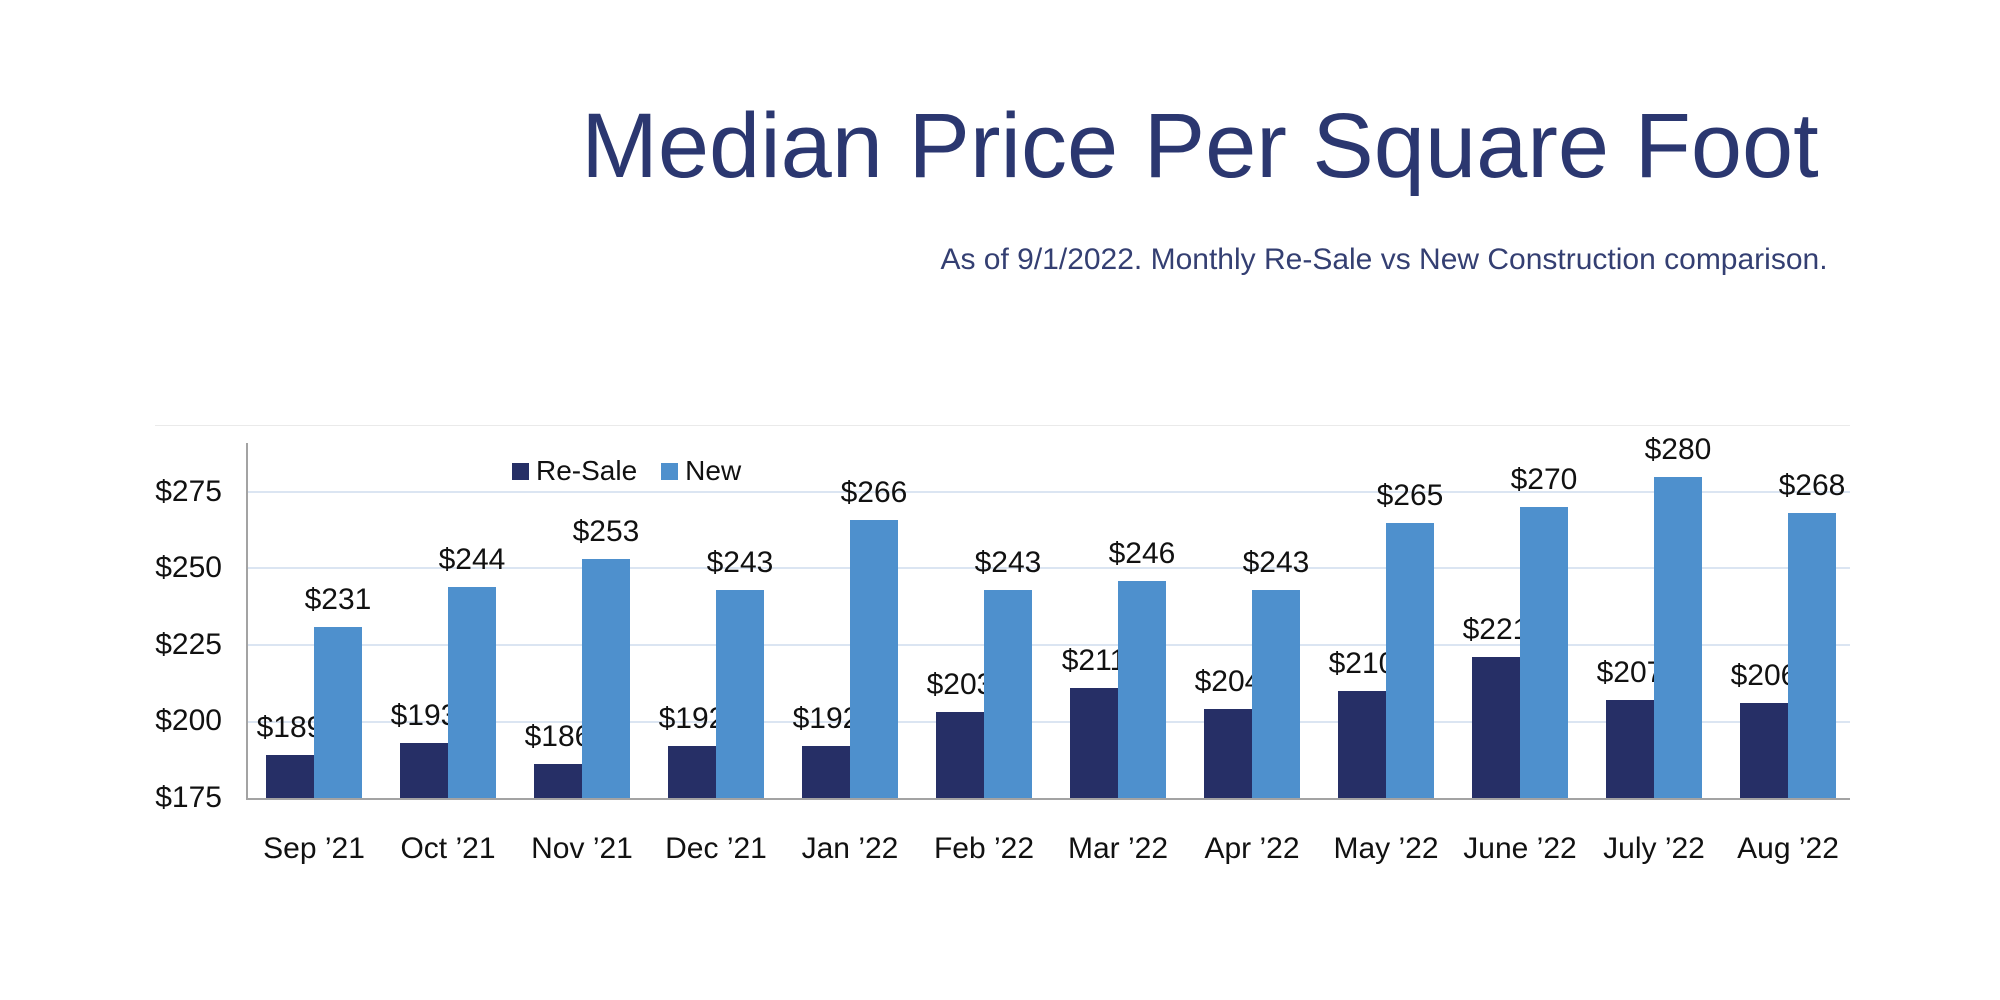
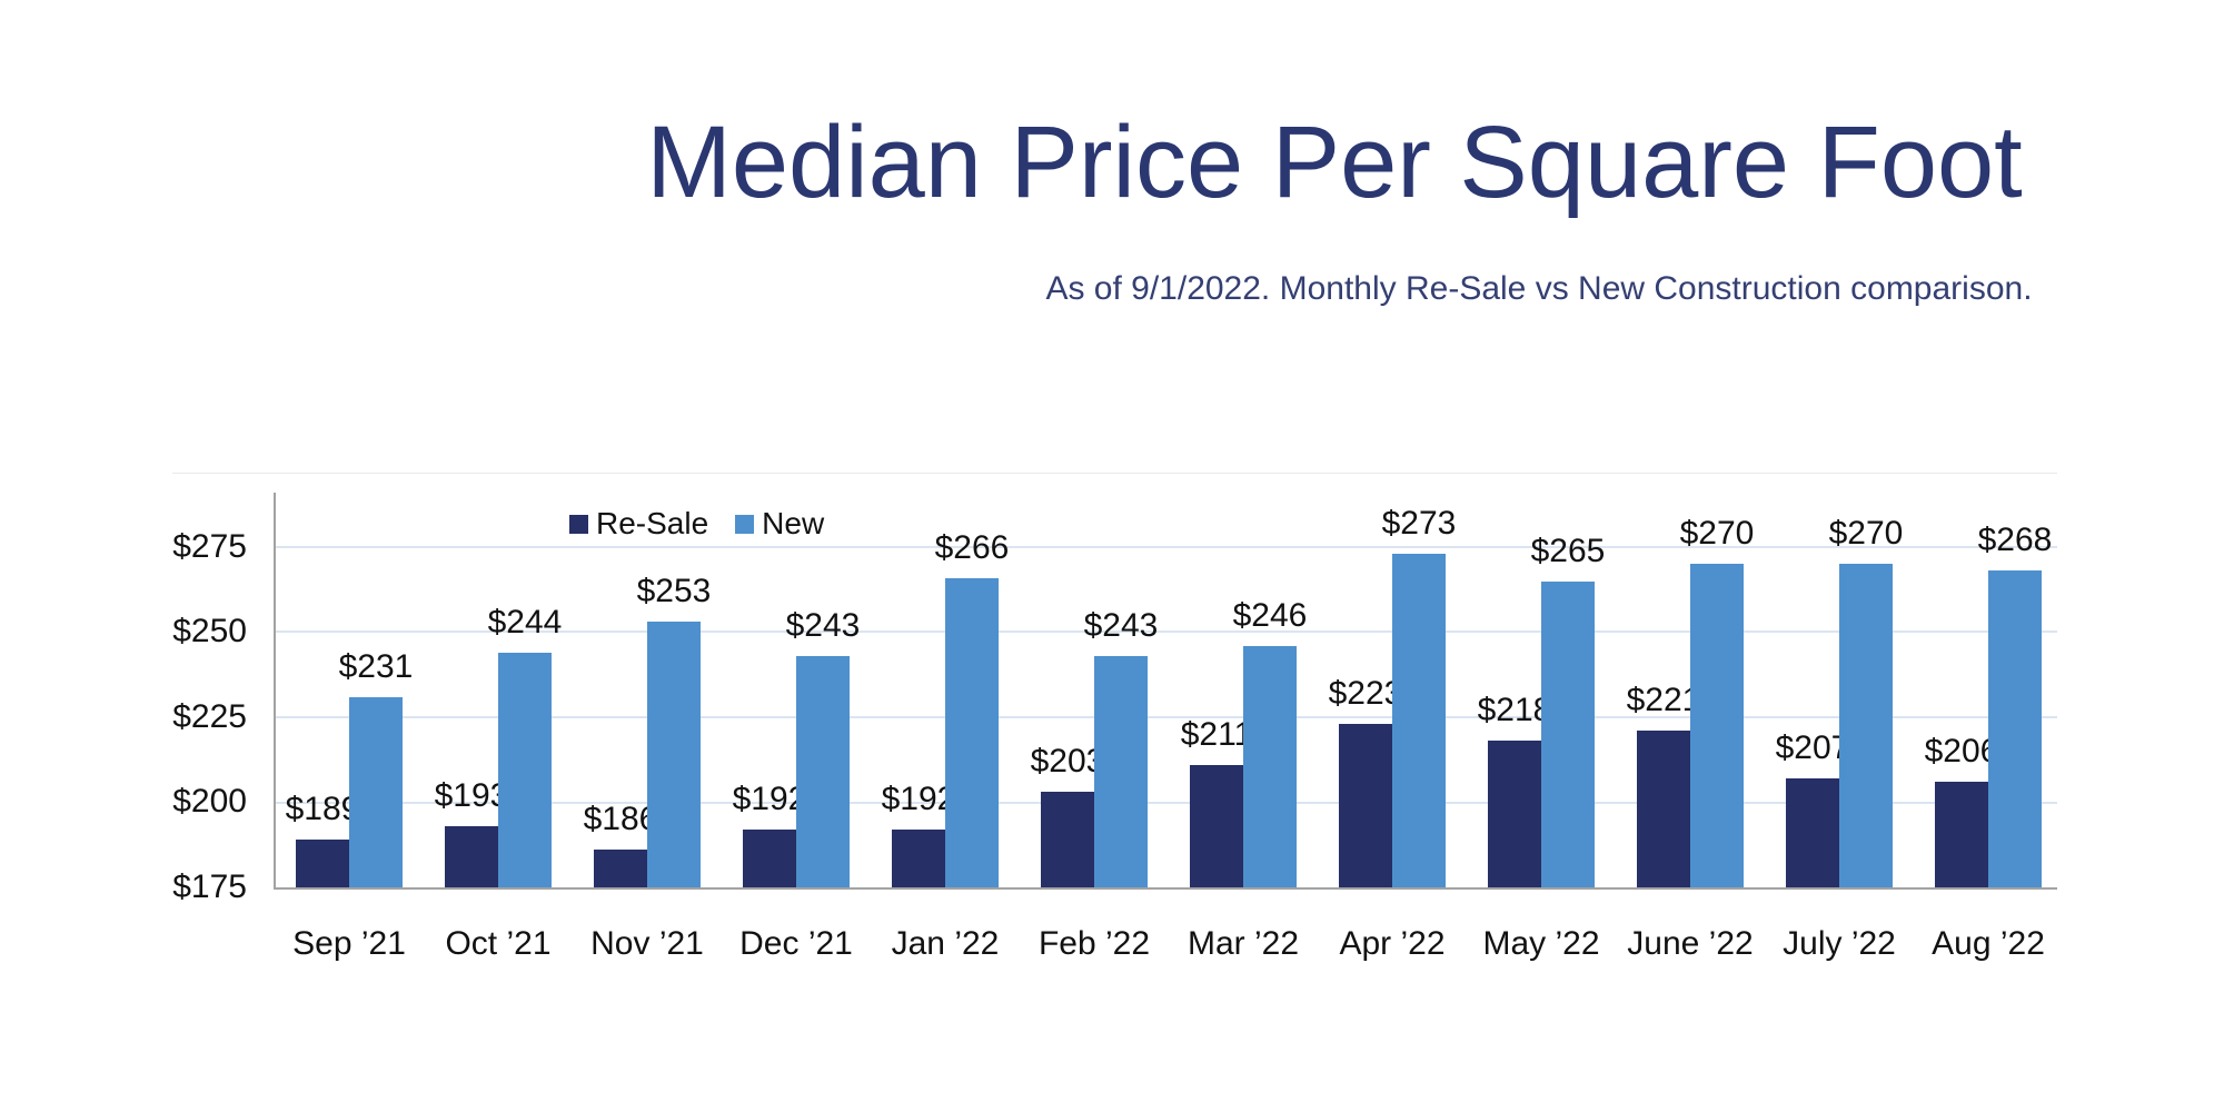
Re-Sale/Apr ’22: $204 -> $223
New/Apr ’22: $243 -> $273
Re-Sale/May ’22: $210 -> $218
New/July ’22: $280 -> $270
